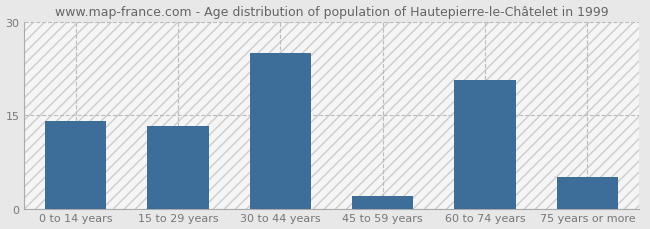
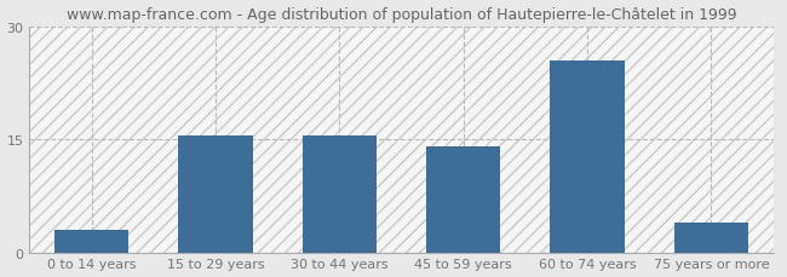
0 to 14 years: 14.0 -> 3.0
15 to 29 years: 13.2 -> 15.5
30 to 44 years: 25.0 -> 15.5
45 to 59 years: 2.0 -> 14.0
60 to 74 years: 20.6 -> 25.5
75 years or more: 5.0 -> 4.0
